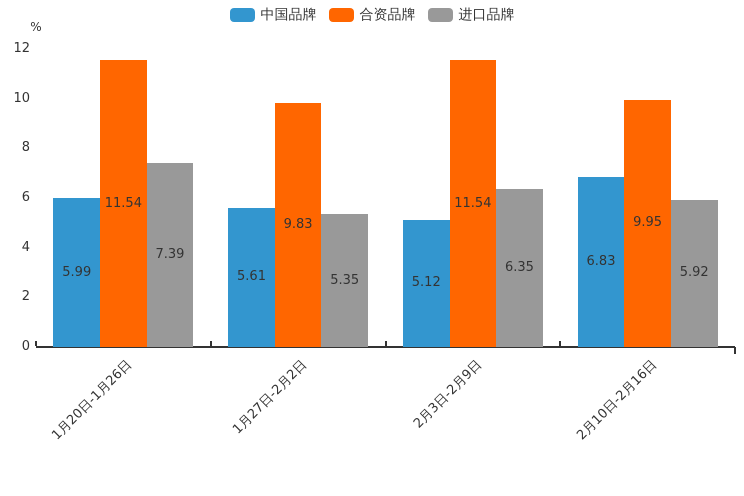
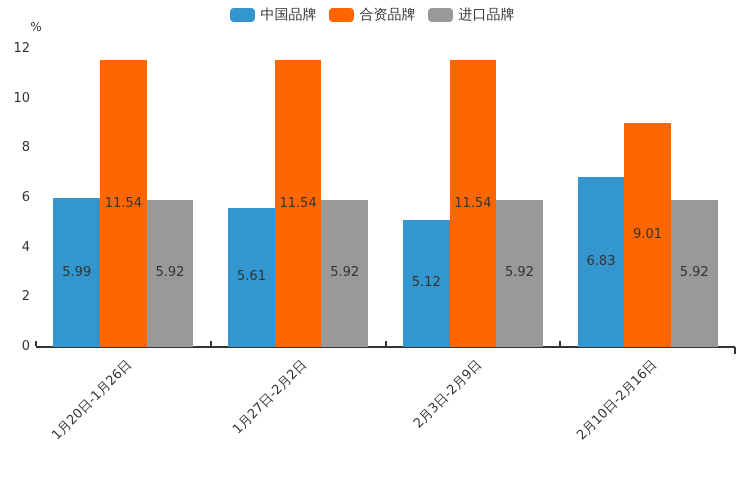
进口品牌/1月20日-1月26日: 7.39 -> 5.92
合资品牌/1月27日-2月2日: 9.83 -> 11.54
进口品牌/1月27日-2月2日: 5.35 -> 5.92
进口品牌/2月3日-2月9日: 6.35 -> 5.92
合资品牌/2月10日-2月16日: 9.95 -> 9.01
